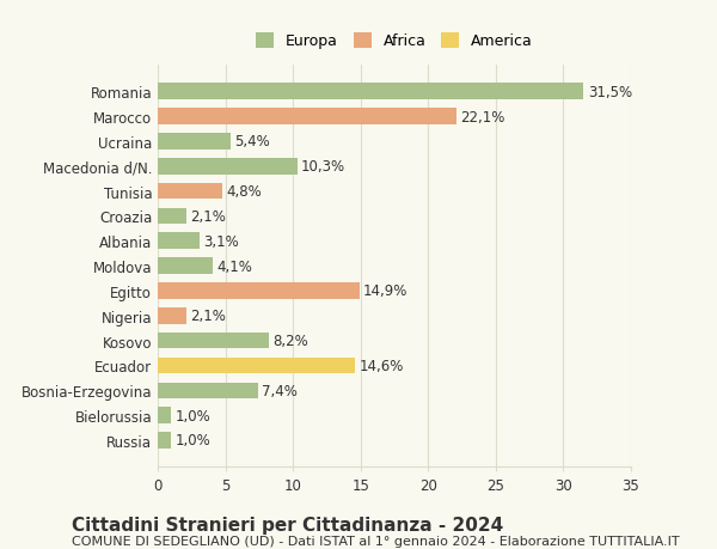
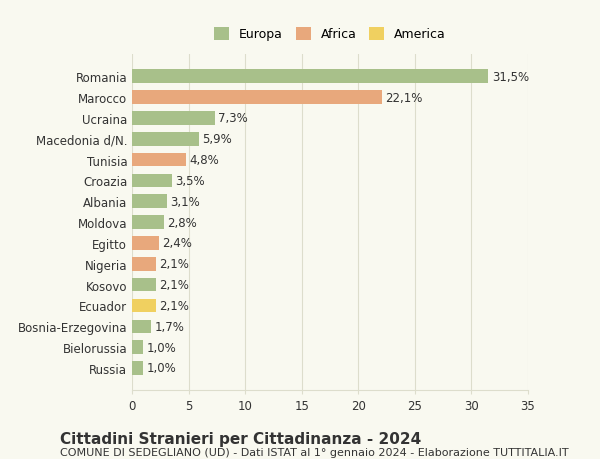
Ucraina: 5,4% -> 7,3%
Macedonia d/N.: 10,3% -> 5,9%
Croazia: 2,1% -> 3,5%
Moldova: 4,1% -> 2,8%
Egitto: 14,9% -> 2,4%
Kosovo: 8,2% -> 2,1%
Ecuador: 14,6% -> 2,1%
Bosnia-Erzegovina: 7,4% -> 1,7%
